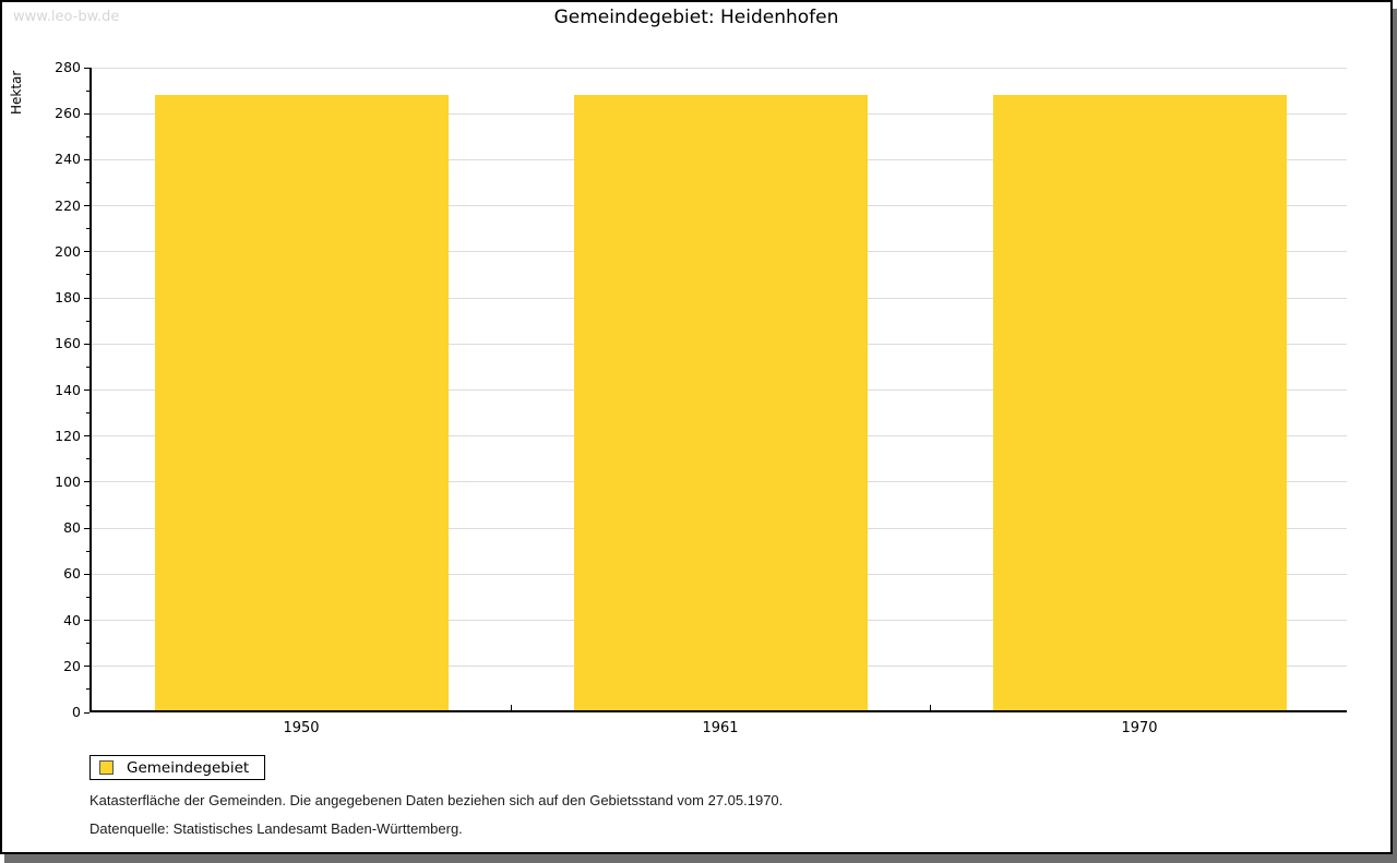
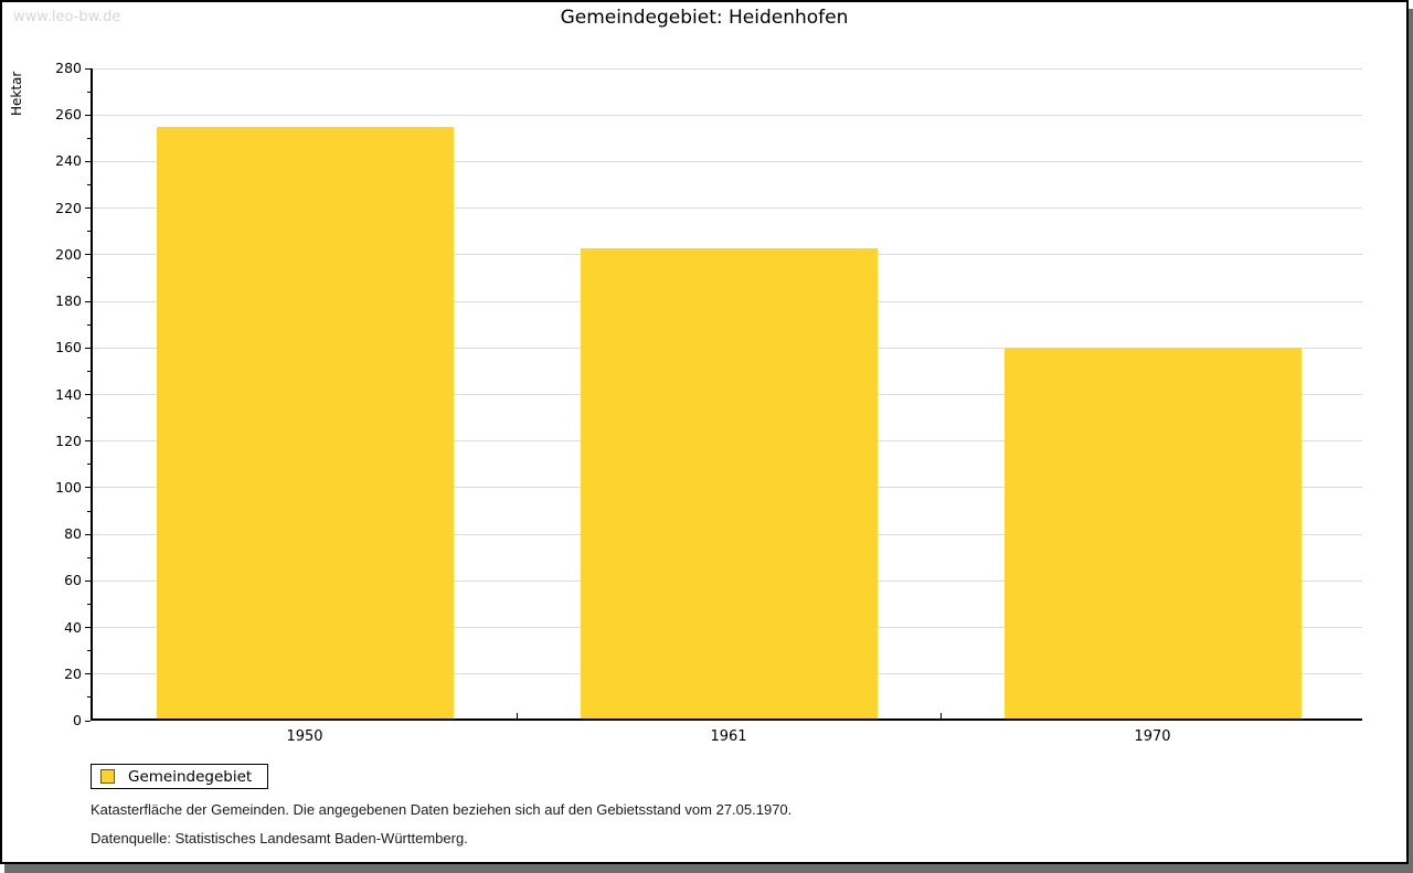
1950: 267 -> 254
1961: 267 -> 202
1970: 267 -> 159
